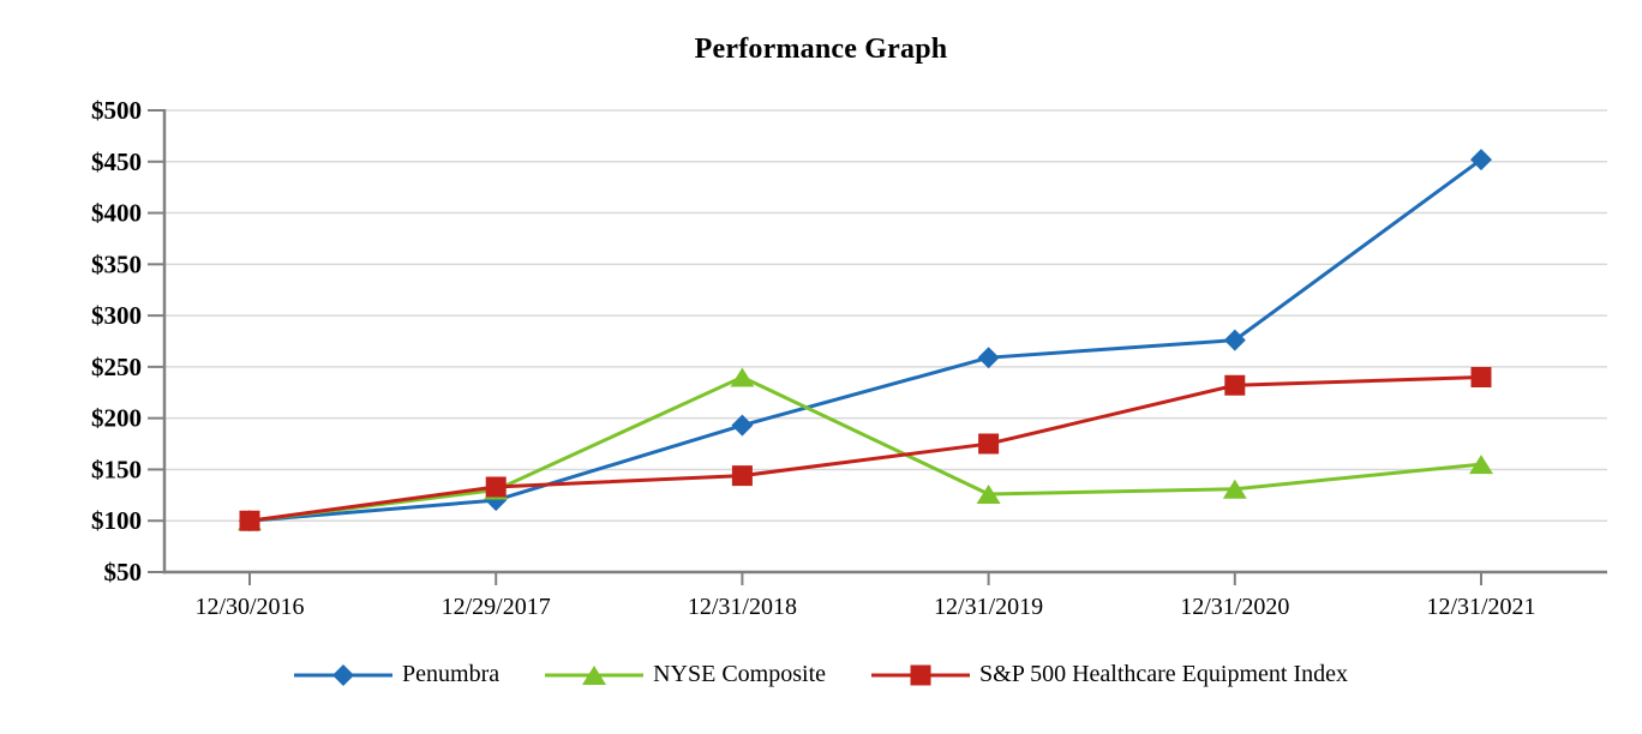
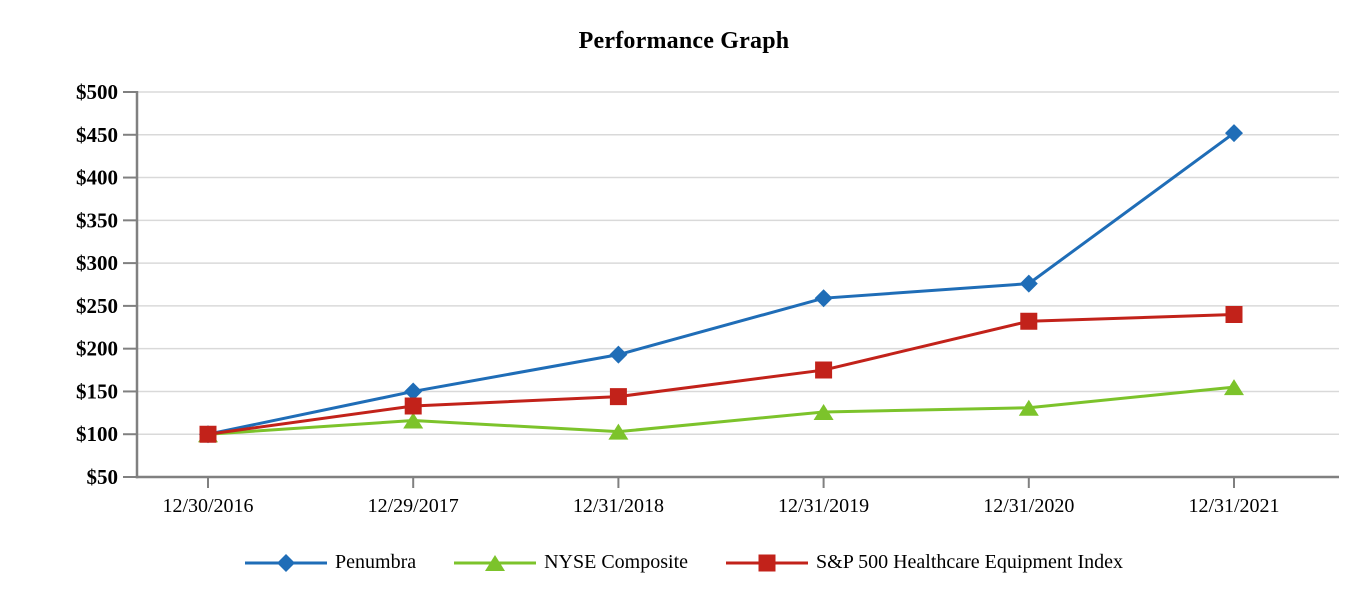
Penumbra/12/29/2017: $120 -> $150
NYSE Composite/12/29/2017: $130 -> $120
NYSE Composite/12/31/2018: $240 -> $100
